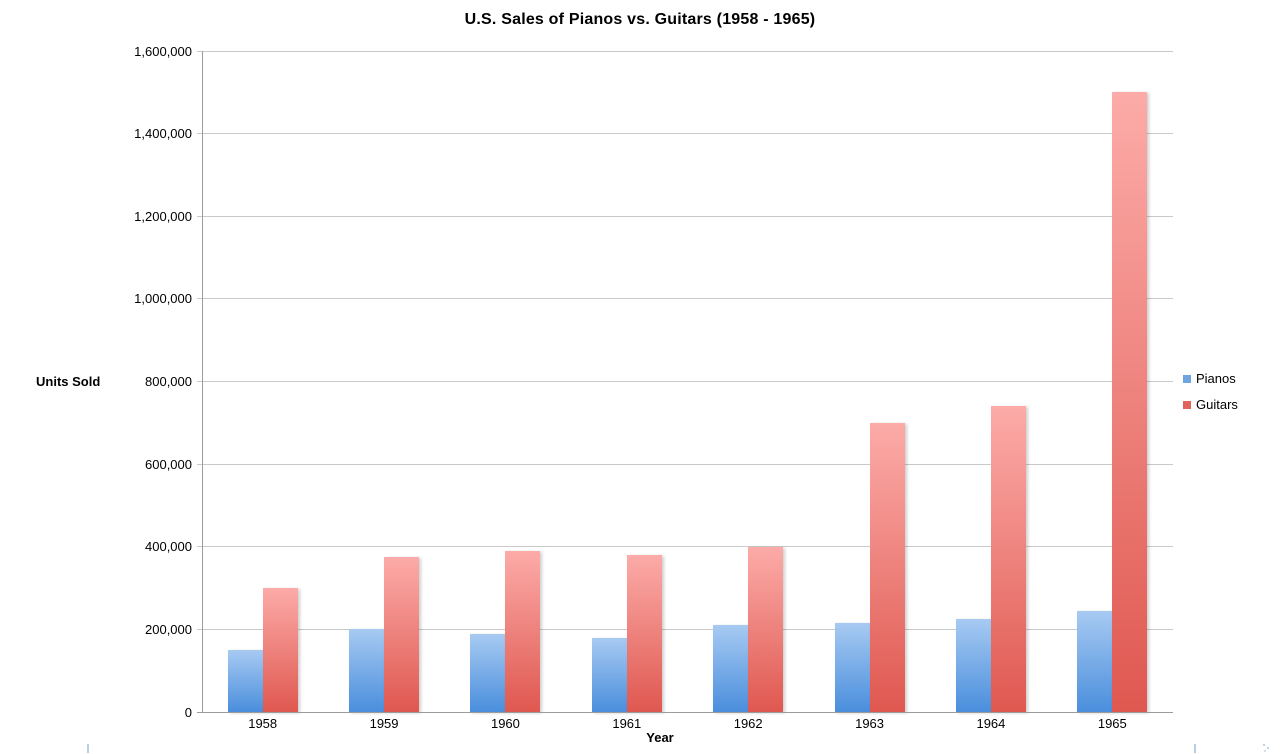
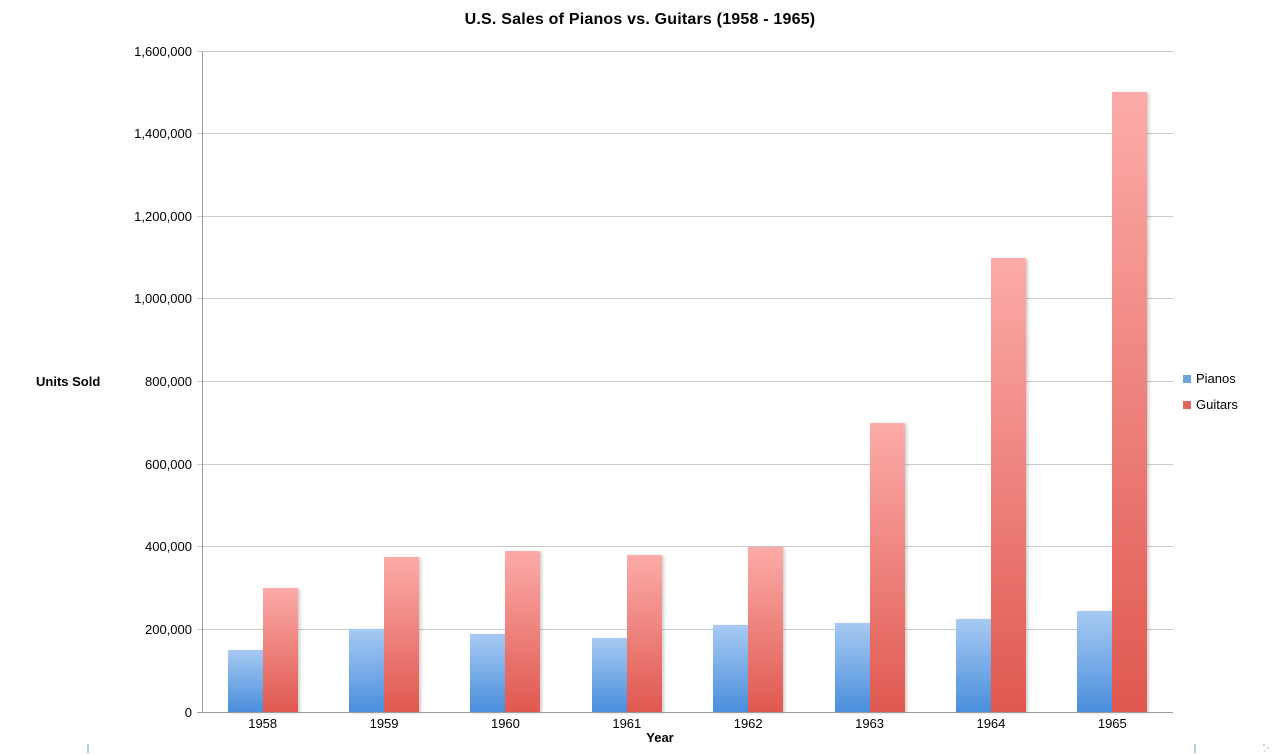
Guitars/1964: 740000 -> 1100000
